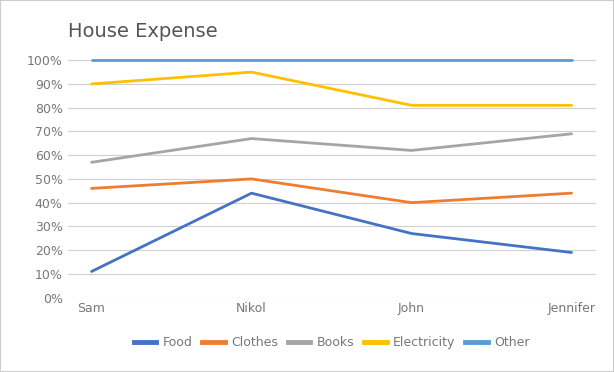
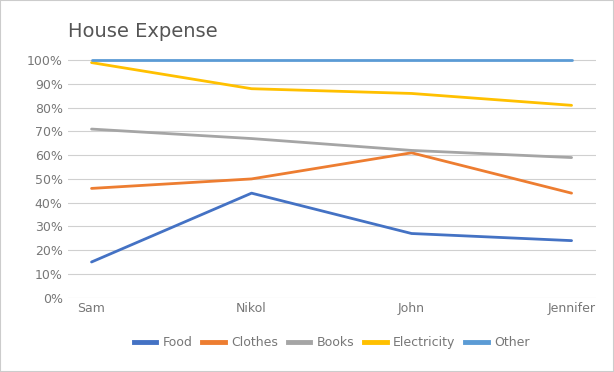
Food/Sam: 11% -> 15%
Books/Sam: 57% -> 71%
Electricity/Sam: 90% -> 99%
Electricity/Nikol: 95% -> 88%
Clothes/John: 40% -> 61%
Electricity/John: 81% -> 86%
Food/Jennifer: 19% -> 24%
Books/Jennifer: 69% -> 59%
